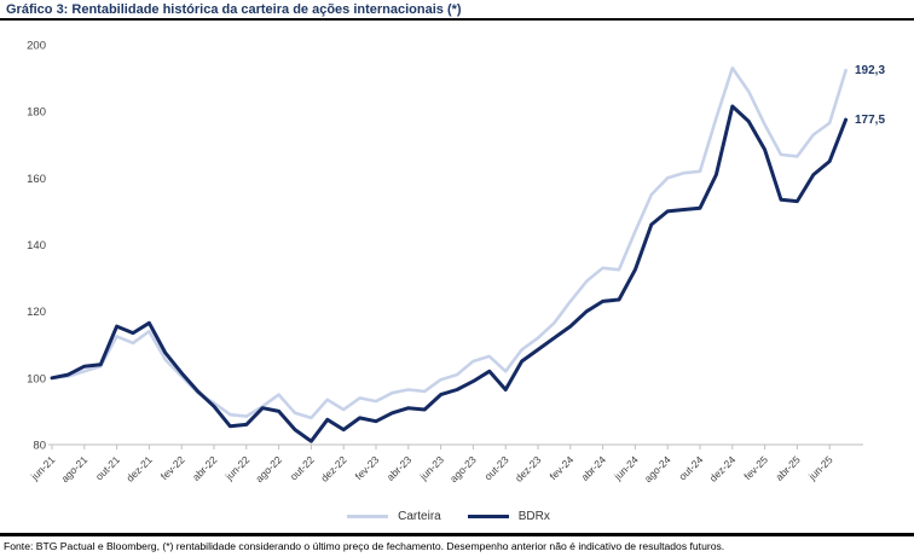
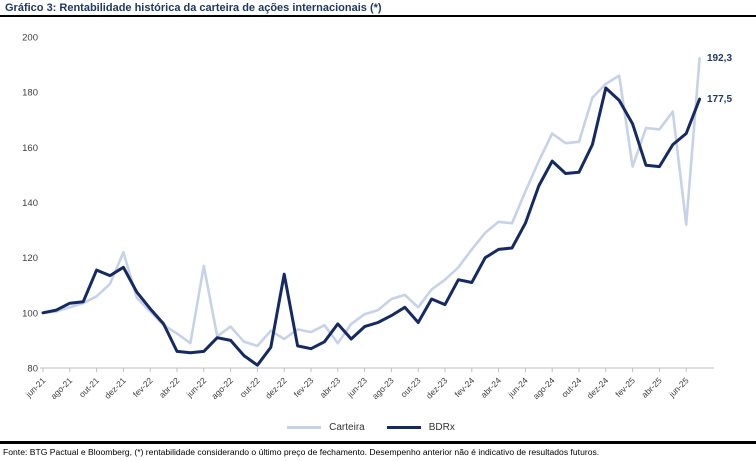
Carteira/out-21: 112 -> 106
Carteira/dez-21: 114 -> 122
BDRx/abr-22: 92 -> 86
Carteira/jun-22: 88 -> 117
BDRx/dez-22: 84 -> 114
Carteira/abr-23: 96 -> 89
BDRx/abr-23: 91 -> 96
BDRx/dez-23: 108 -> 103
BDRx/fev-24: 116 -> 111
Carteira/ago-24: 160 -> 165
BDRx/ago-24: 150 -> 155
Carteira/dez-24: 193 -> 183
Carteira/fev-25: 176 -> 153
Carteira/jun-25: 176 -> 132
